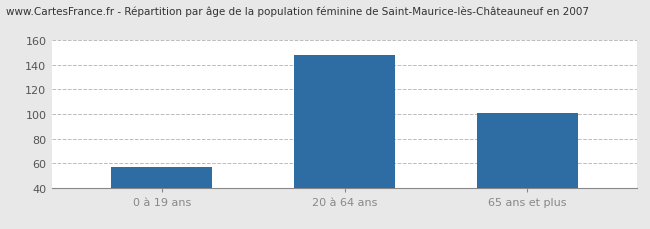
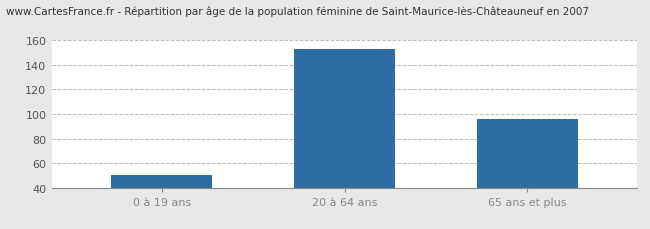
0 à 19 ans: 57 -> 50
20 à 64 ans: 148 -> 153
65 ans et plus: 101 -> 96
